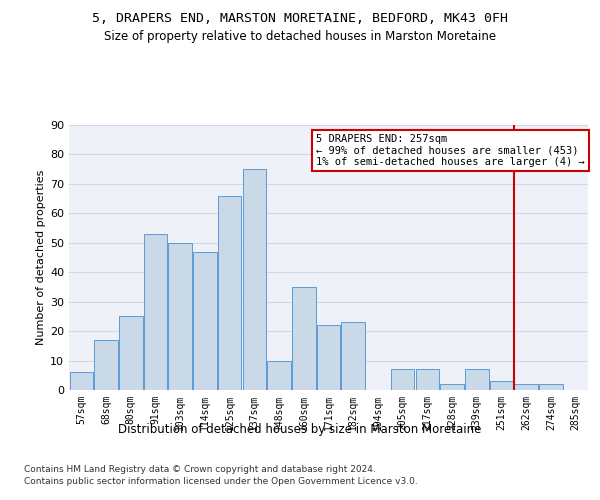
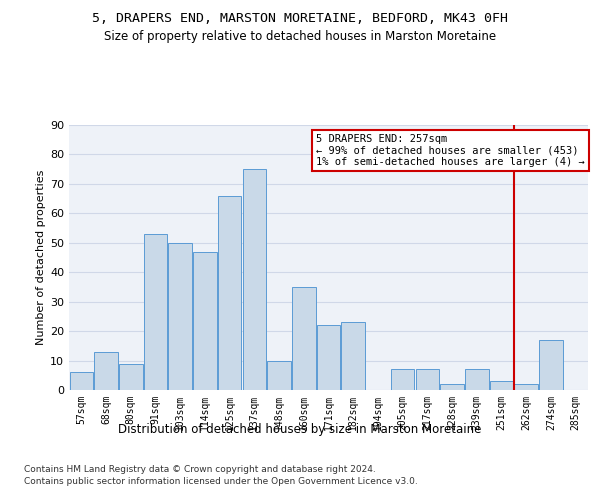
68sqm: 17 -> 13
80sqm: 25 -> 9
274sqm: 2 -> 17
